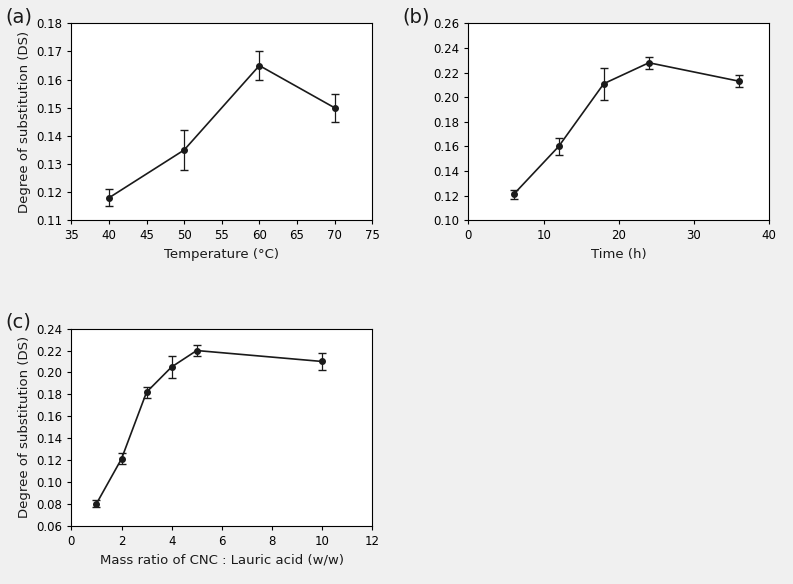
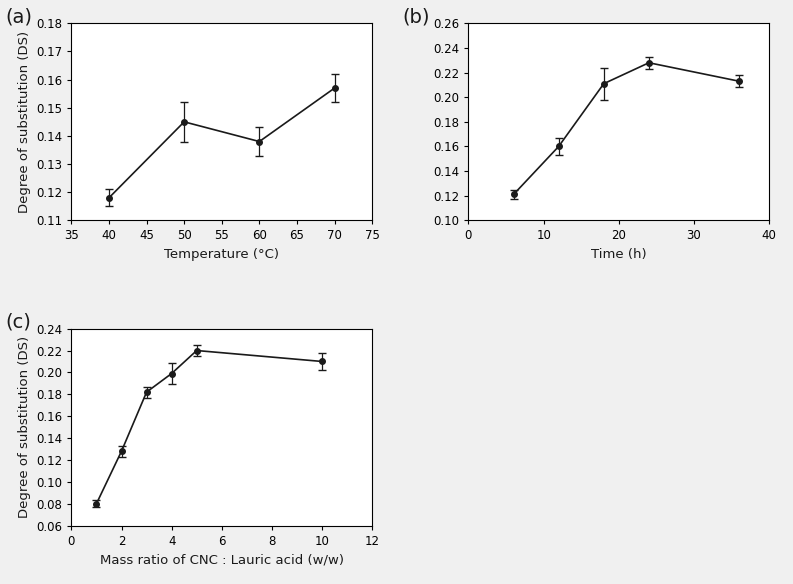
50: 0.135 -> 0.145
60: 0.165 -> 0.138
70: 0.150 -> 0.157
2: 0.121 -> 0.128
4: 0.205 -> 0.199
